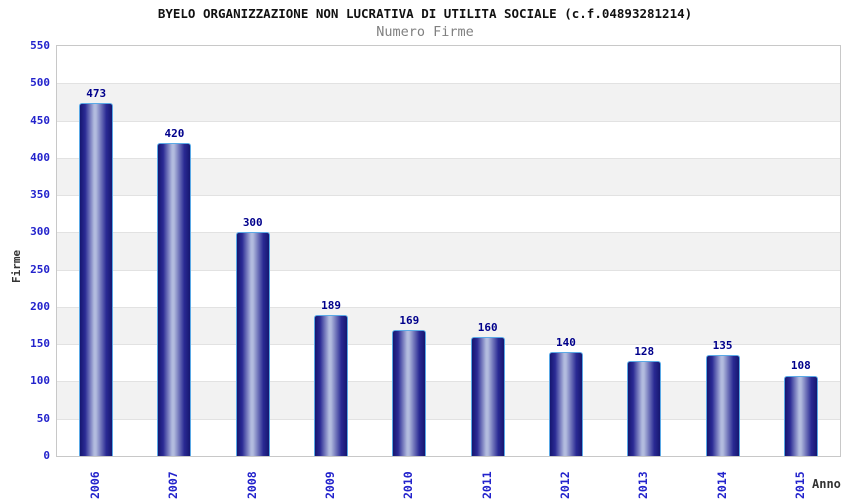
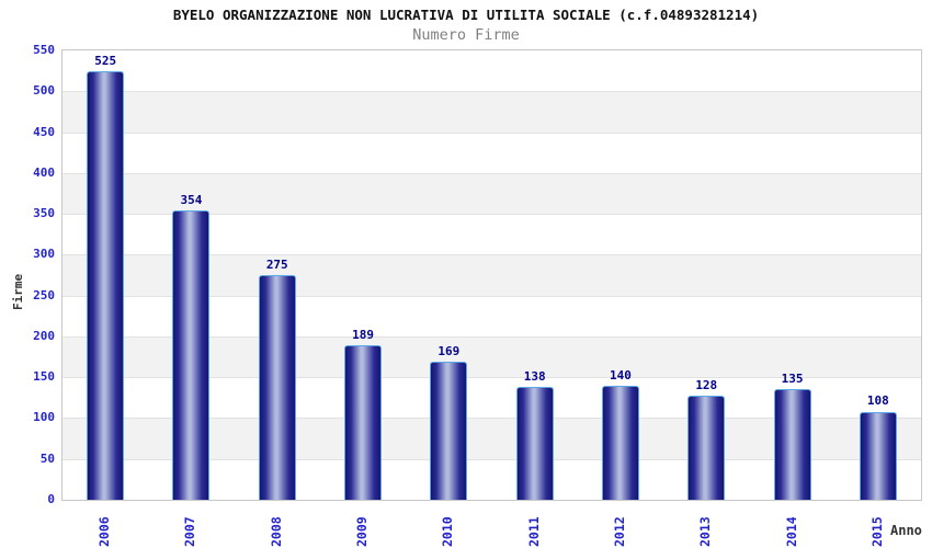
2006: 473 -> 525
2007: 420 -> 354
2008: 300 -> 275
2011: 160 -> 138
